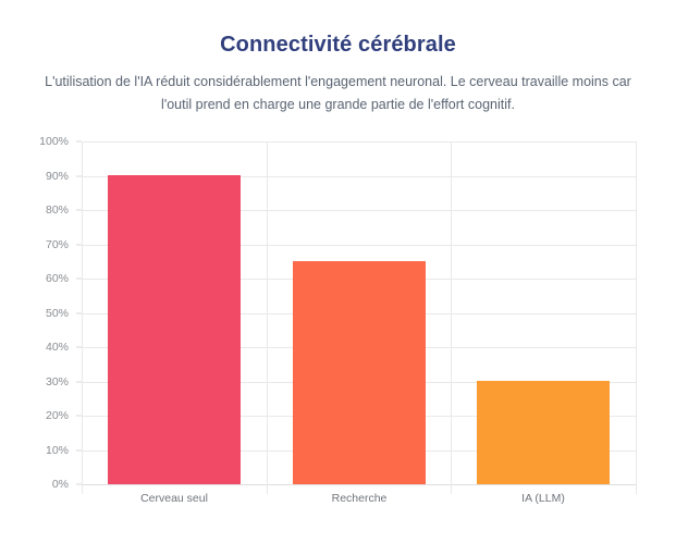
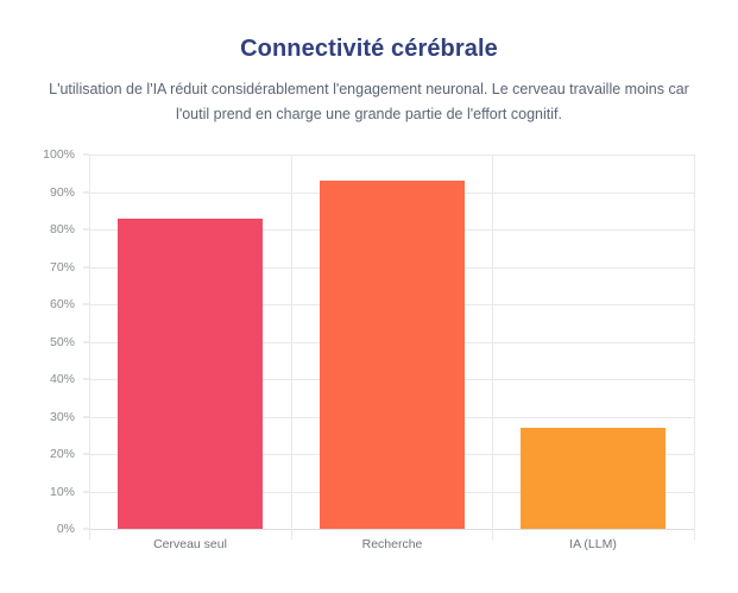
Cerveau seul: 90% -> 83%
Recherche: 65% -> 93%
IA (LLM): 30% -> 27%
